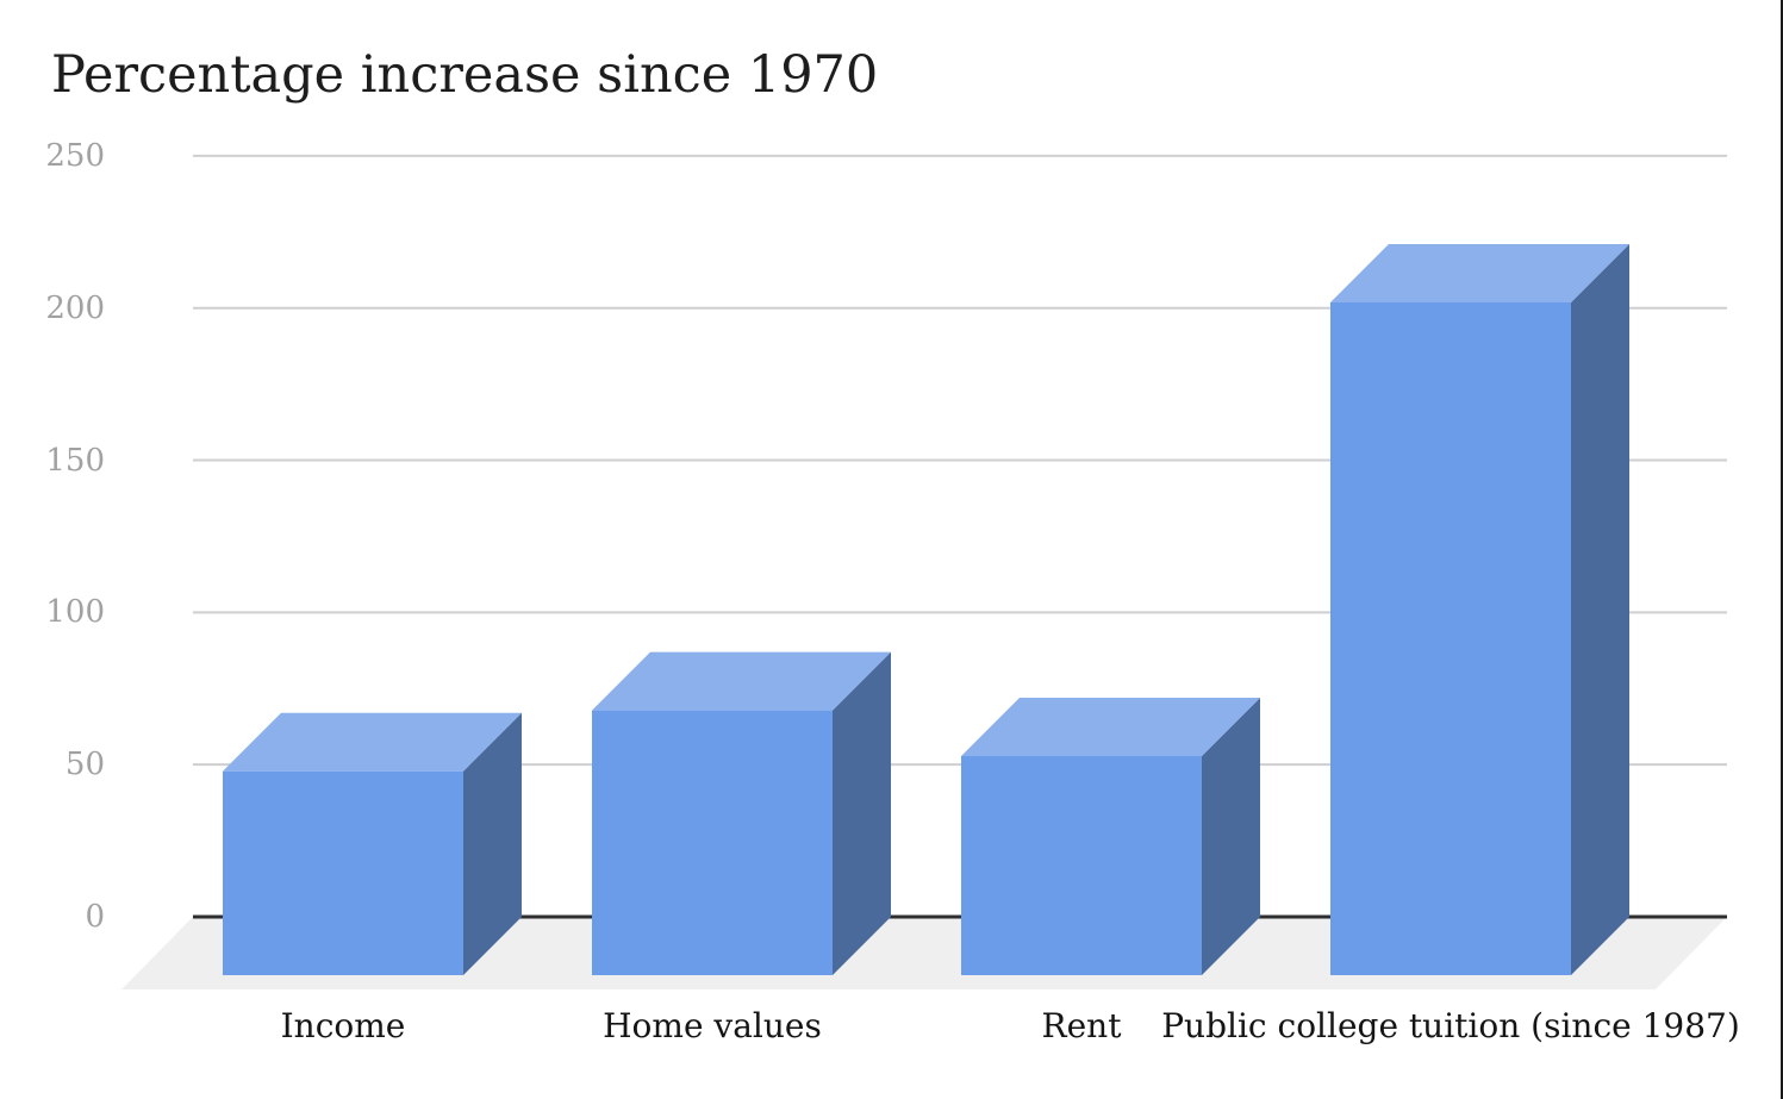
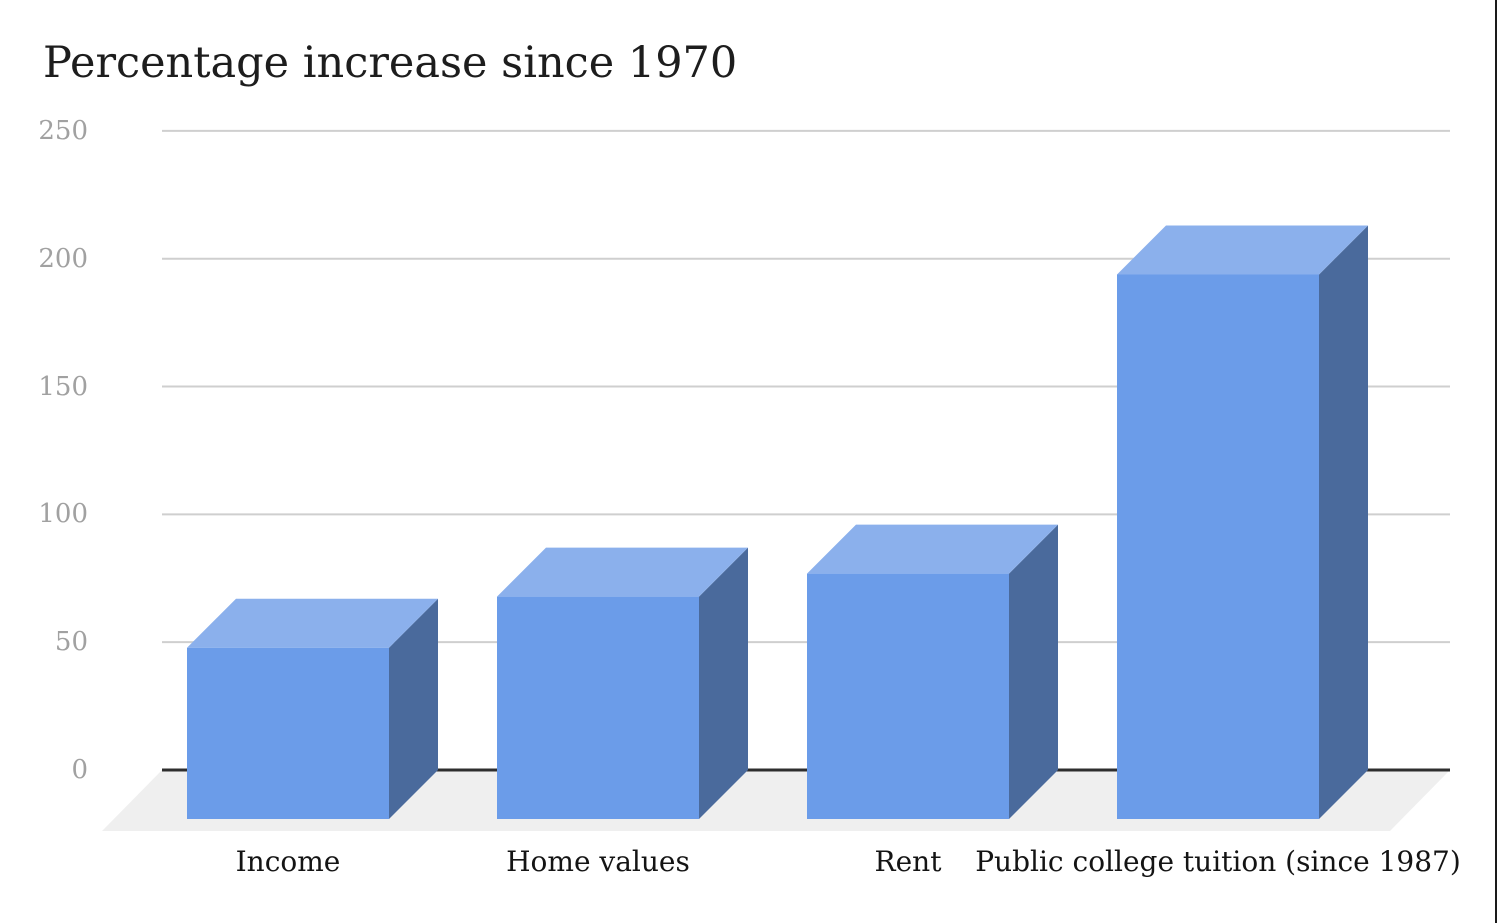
Rent: 72 -> 96
Public college tuition (since 1987): 221 -> 213
